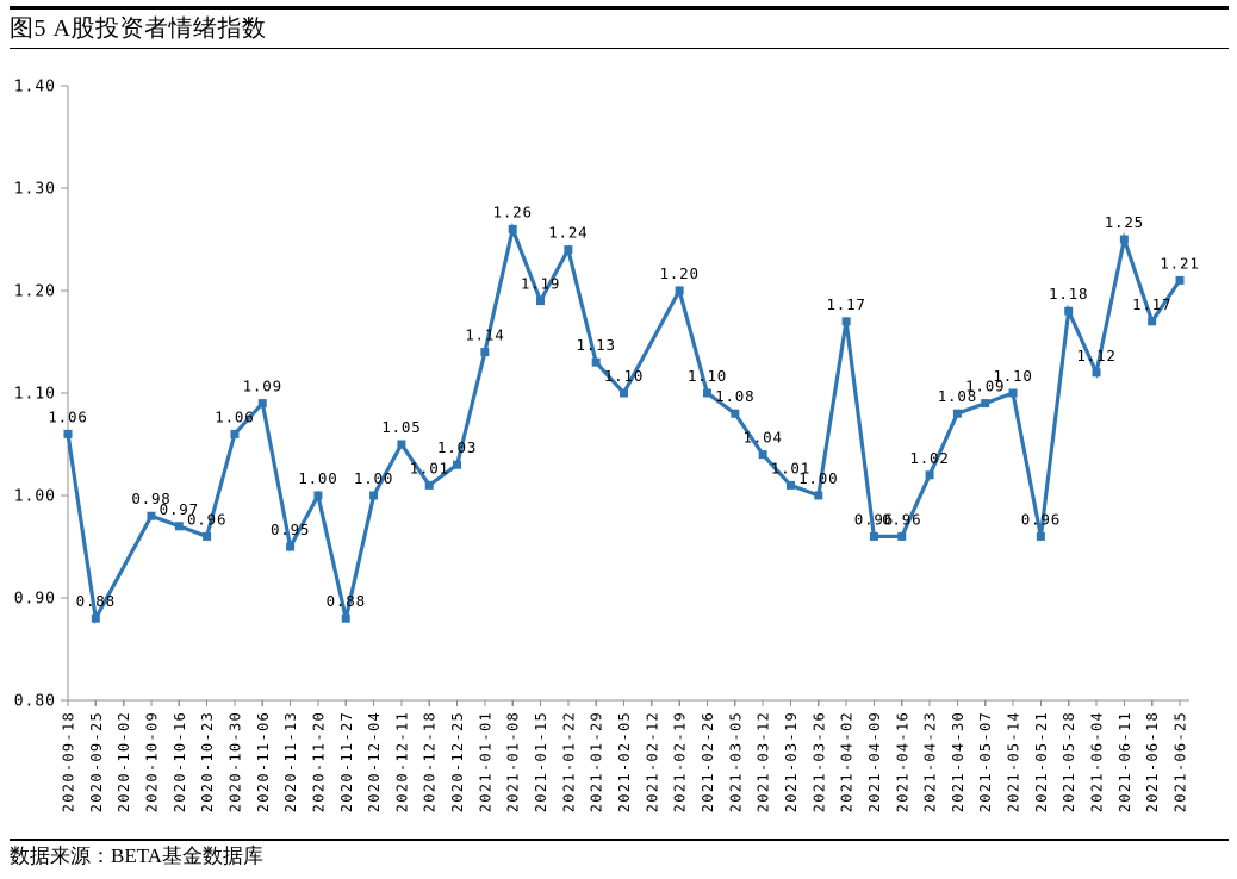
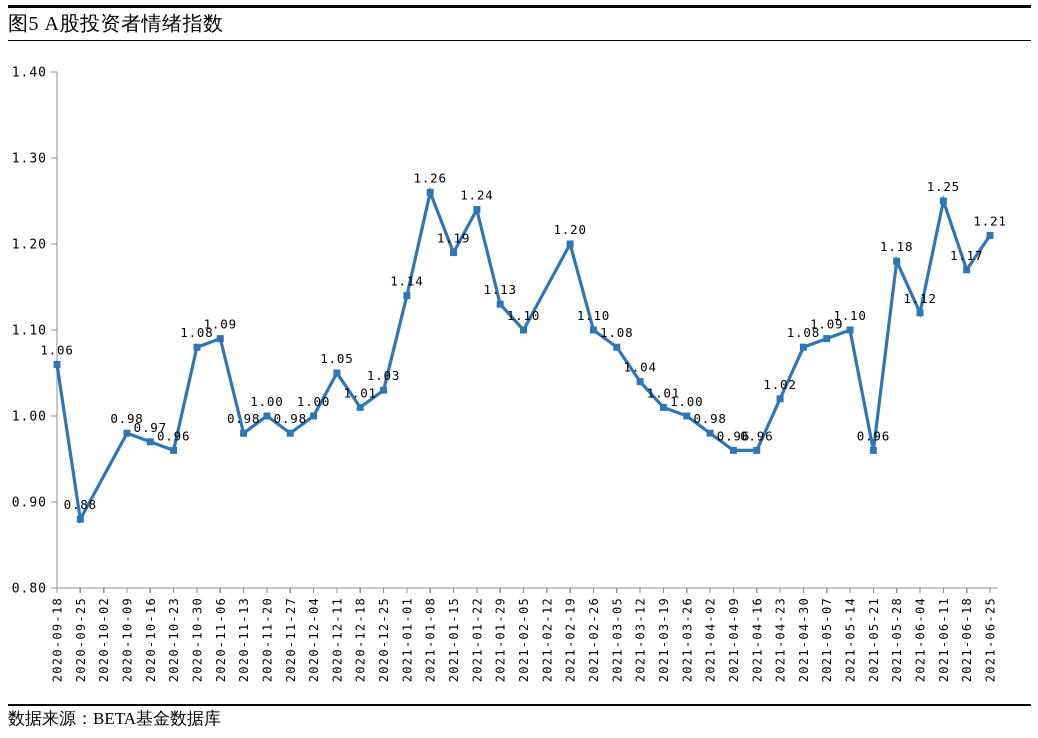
2020-10-30: 1.06 -> 1.08
2020-11-13: 0.95 -> 0.98
2020-11-27: 0.88 -> 0.98
2021-04-02: 1.17 -> 0.98
